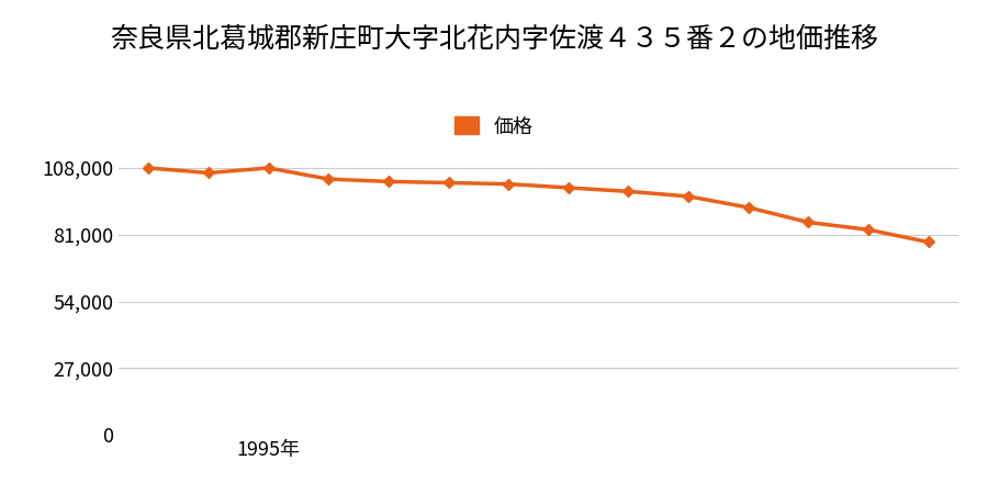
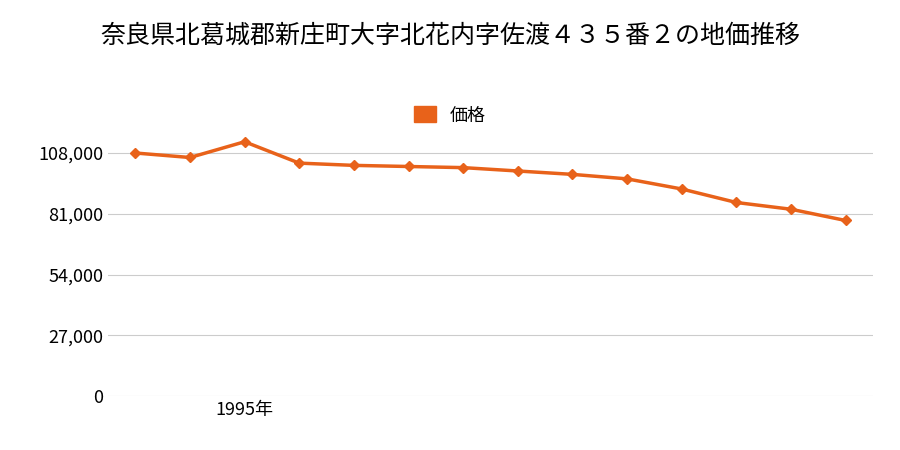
1995年: 108,000 -> 113,000
